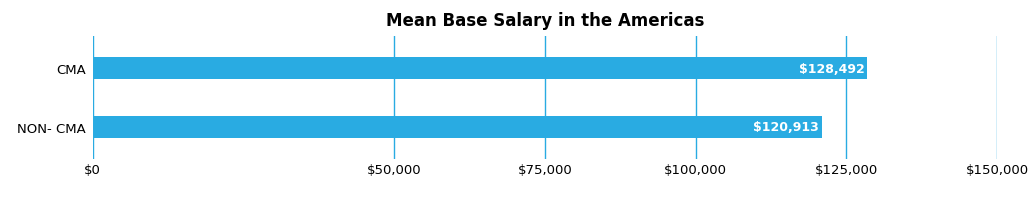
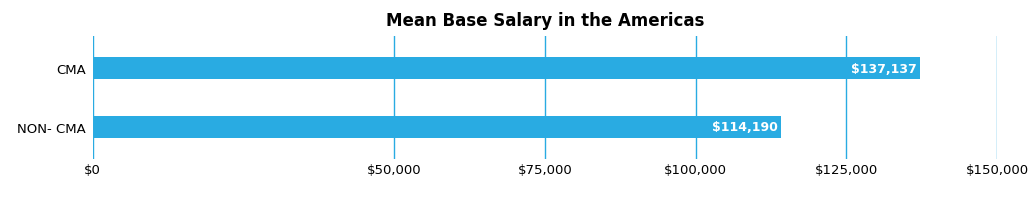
CMA: $128,492 -> $137,137
NON- CMA: $120,913 -> $114,190
